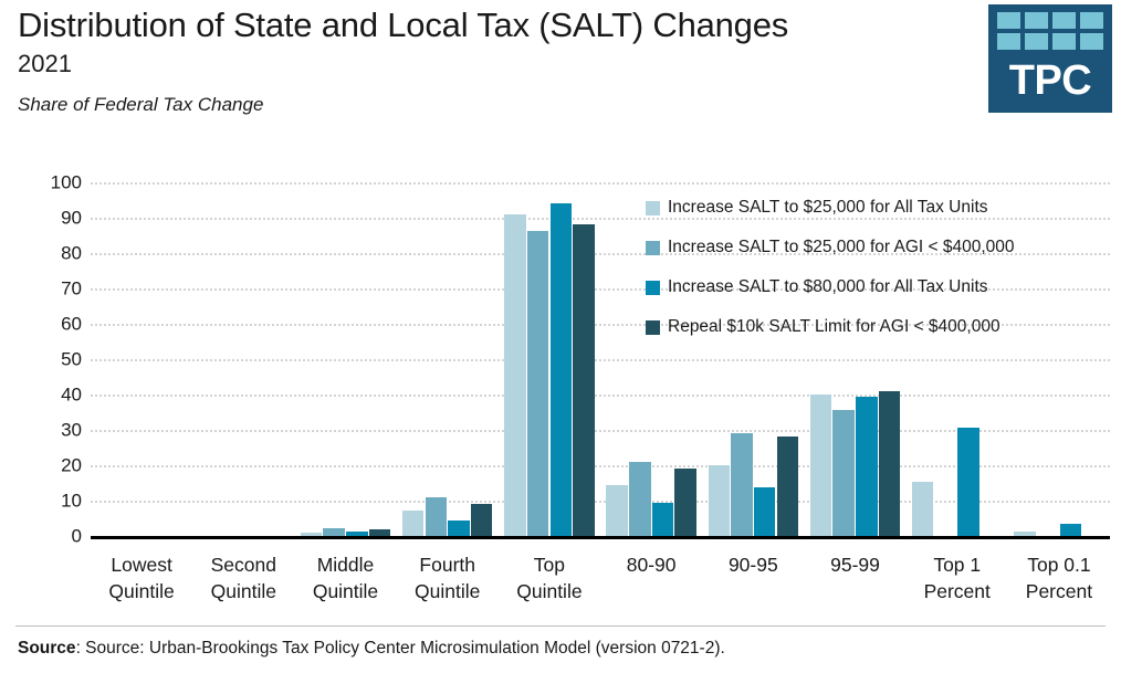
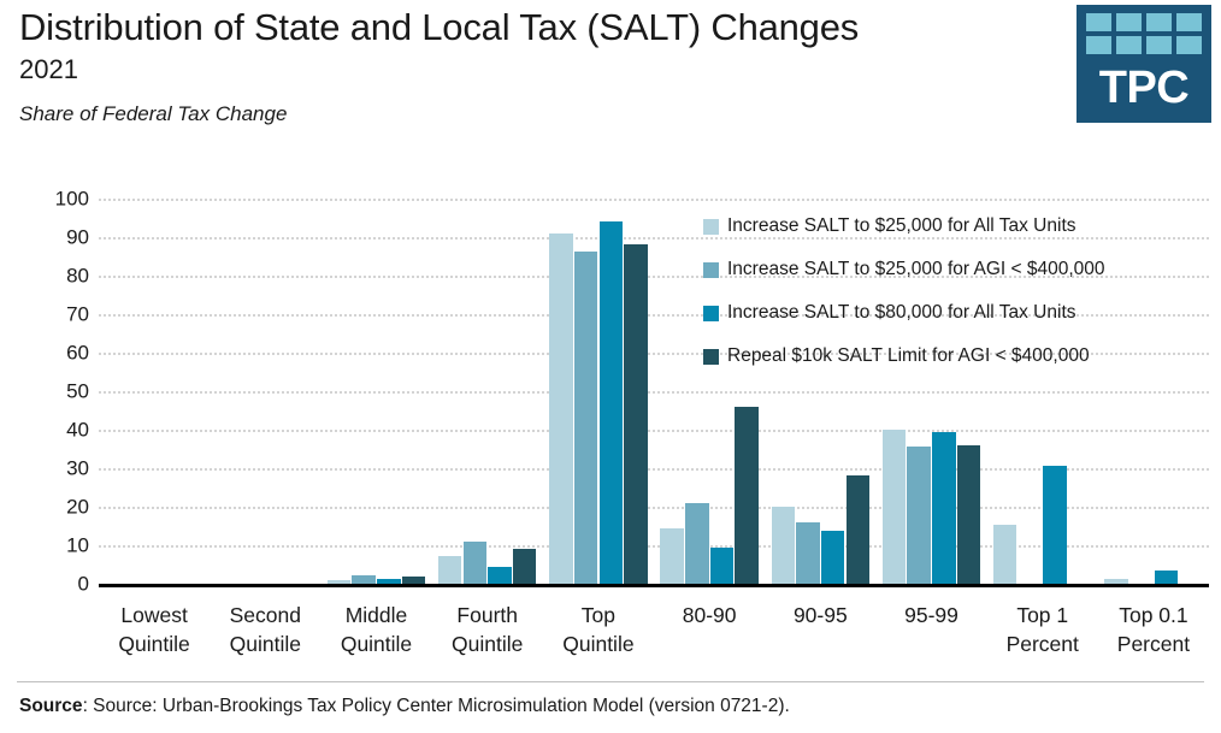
Repeal $10k SALT Limit for AGI < $400,000/80-90: 19 -> 46
Increase SALT to $25,000 for AGI < $400,000/90-95: 29 -> 16
Repeal $10k SALT Limit for AGI < $400,000/95-99: 41 -> 36
